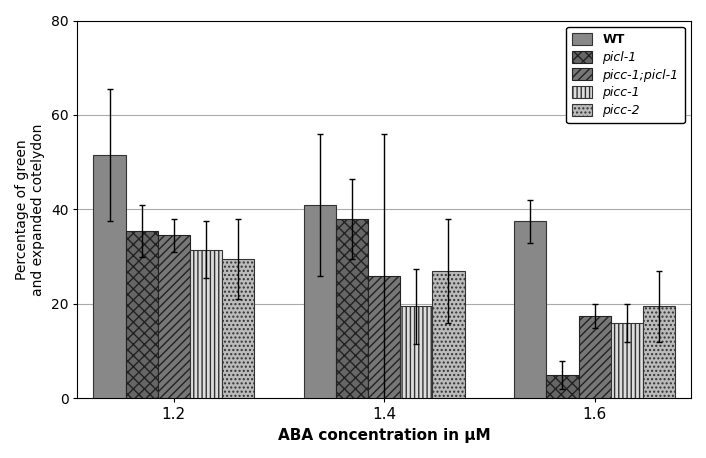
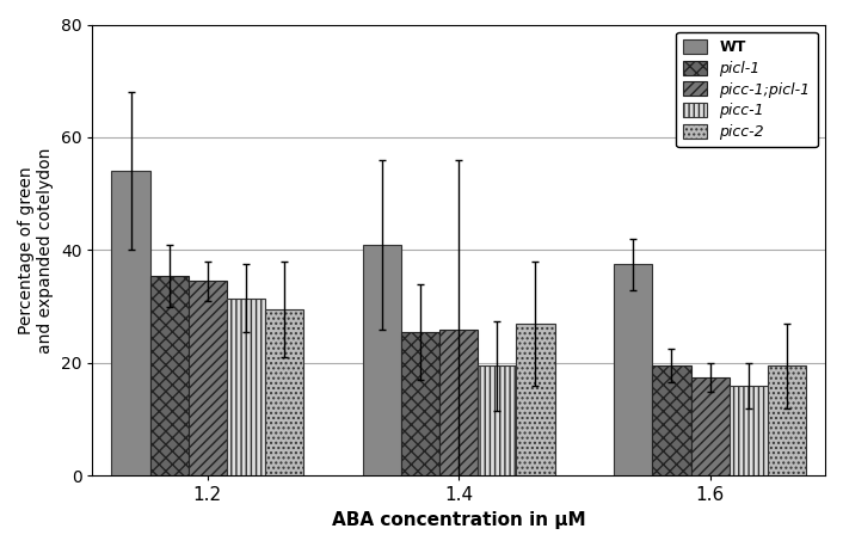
WT/1.2: 51.5 -> 54.0
picl-1/1.4: 38.0 -> 25.5
picl-1/1.6: 5.0 -> 19.5
